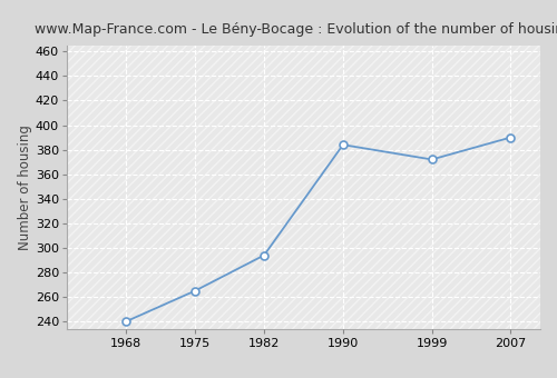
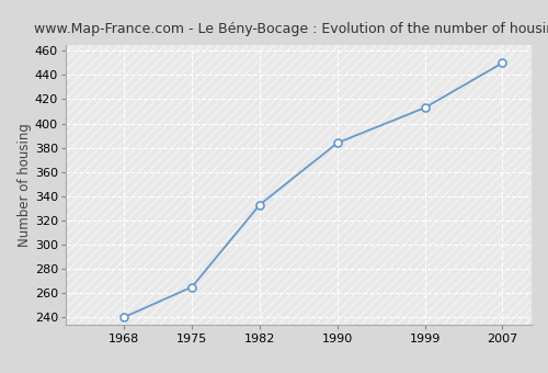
1982: 294 -> 333
1999: 372 -> 413
2007: 390 -> 450
